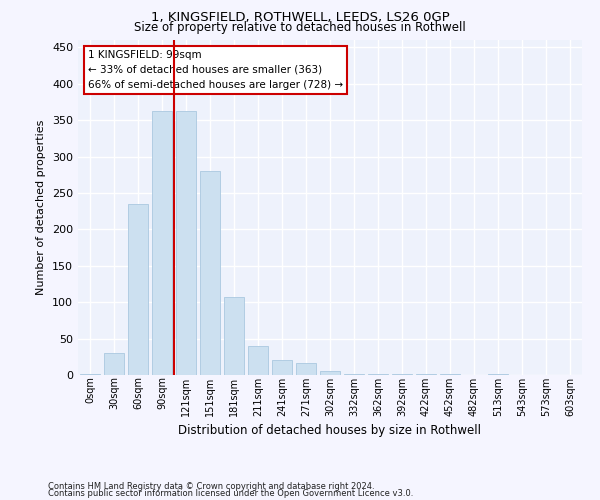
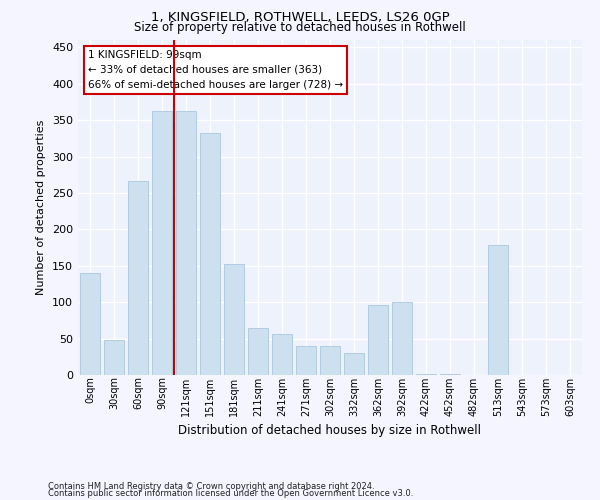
0sqm: 2 -> 140
30sqm: 30 -> 48
60sqm: 235 -> 266
151sqm: 280 -> 332
181sqm: 107 -> 152
211sqm: 40 -> 64
241sqm: 20 -> 56
271sqm: 16 -> 40
302sqm: 6 -> 40
332sqm: 2 -> 30
362sqm: 2 -> 96
392sqm: 2 -> 100
513sqm: 2 -> 178
